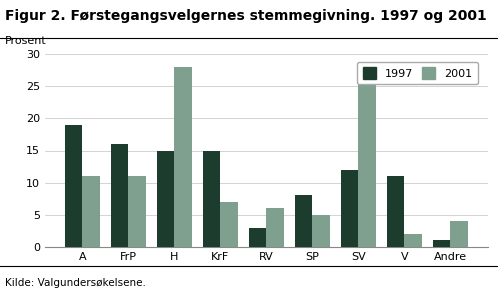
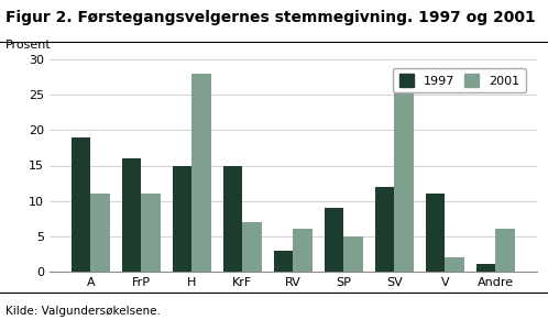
1997/SP: 8 -> 9
2001/Andre: 4 -> 6
